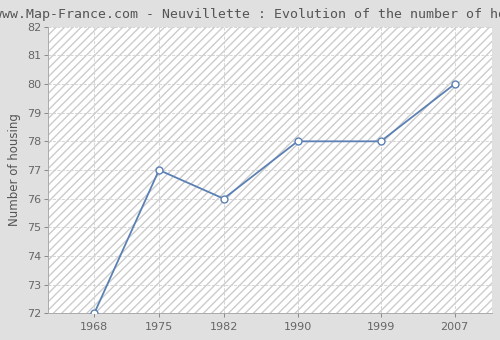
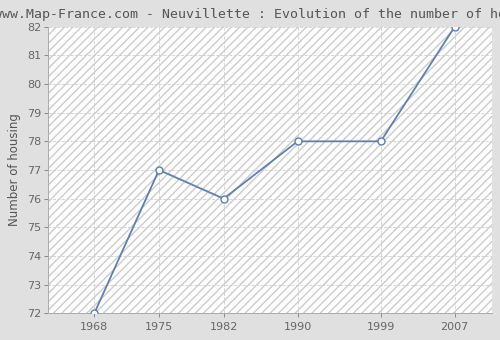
2007: 80 -> 82
